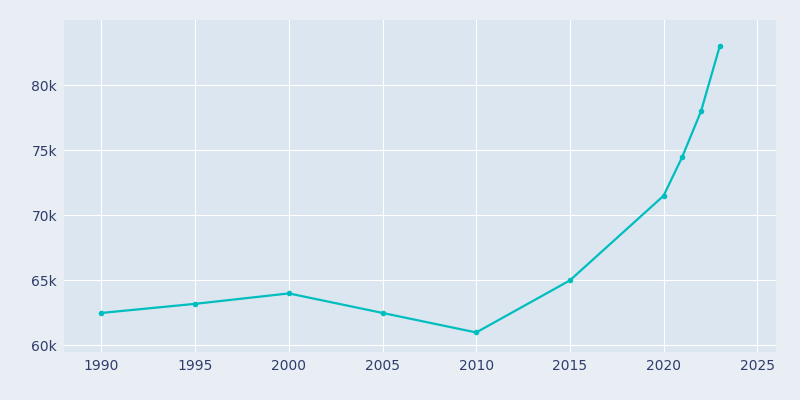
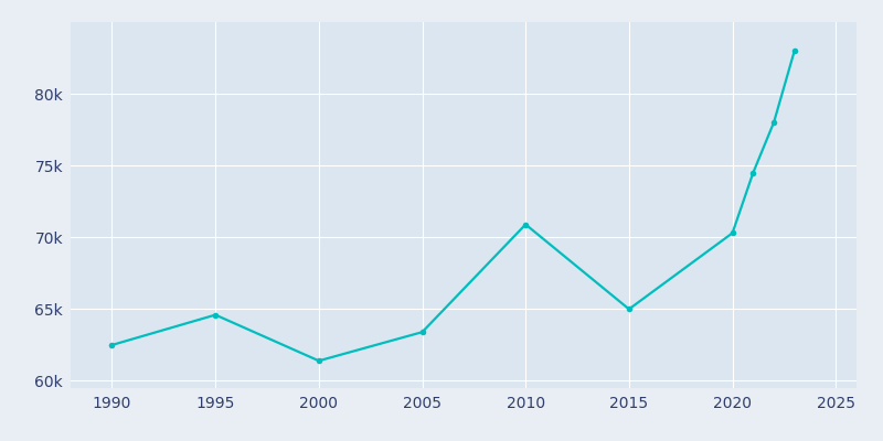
1995: 63.2k -> 64.6k
2000: 64.0k -> 61.4k
2005: 62.5k -> 63.4k
2010: 61.0k -> 70.9k
2020: 71.5k -> 70.3k
